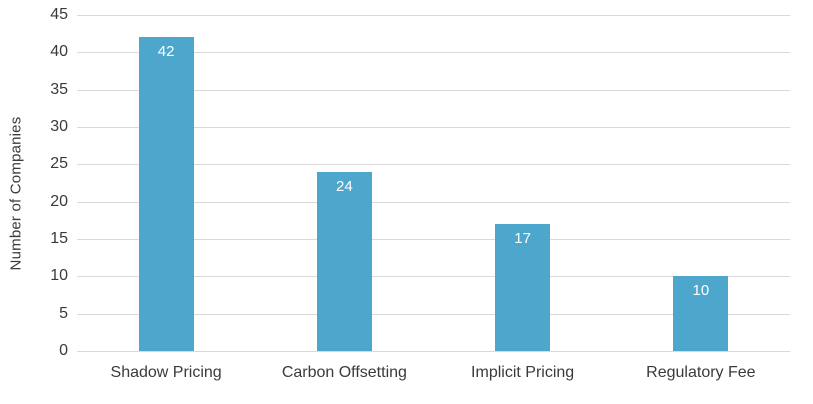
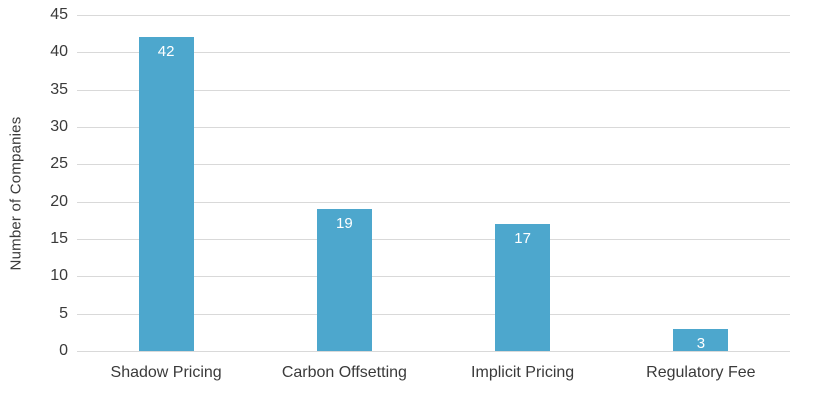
Carbon Offsetting: 24 -> 19
Regulatory Fee: 10 -> 3
